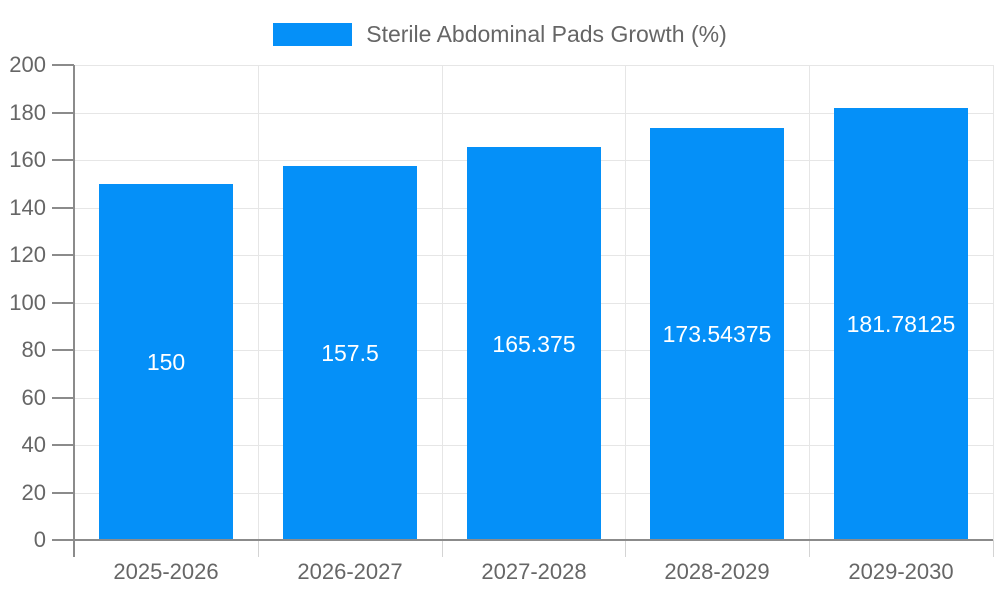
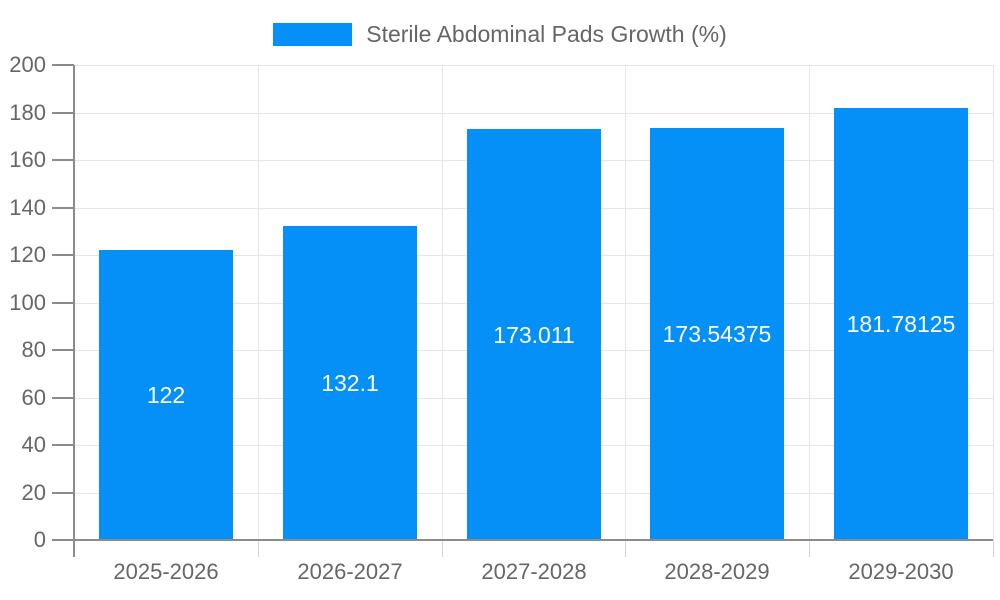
2025-2026: 150 -> 122
2026-2027: 157.5 -> 132.1
2027-2028: 165.375 -> 173.011
